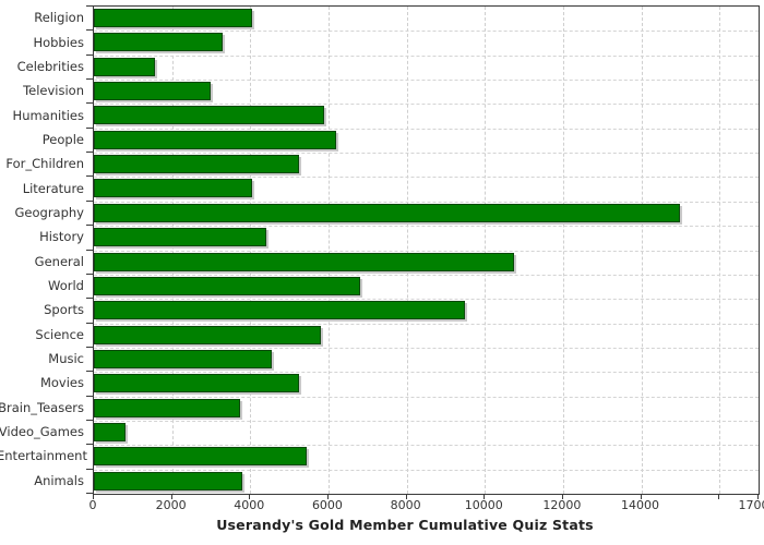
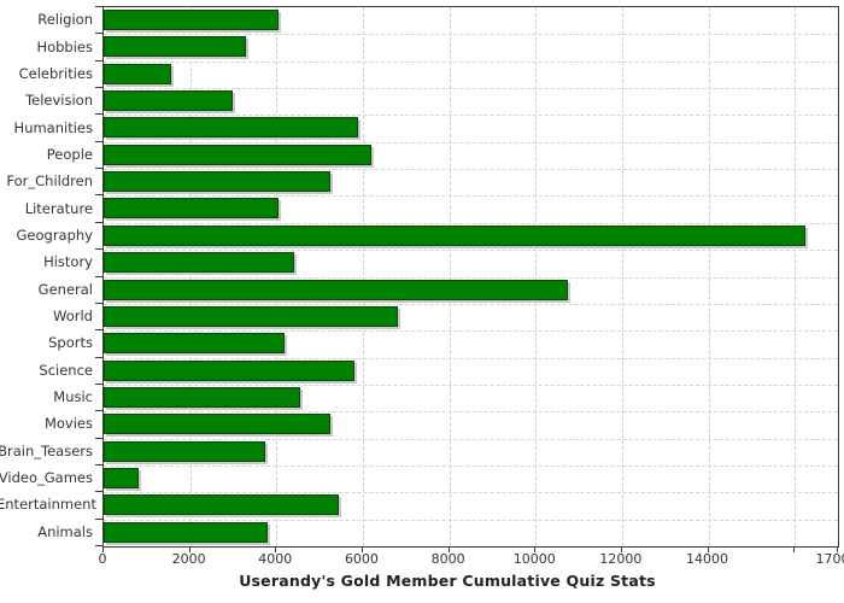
Geography: 15000 -> 16200
Sports: 9500 -> 4200
